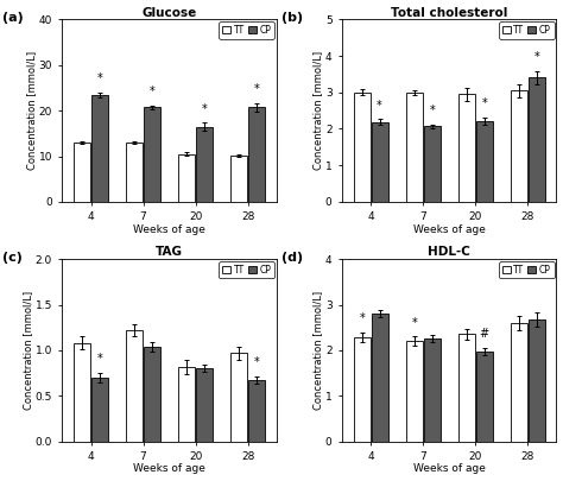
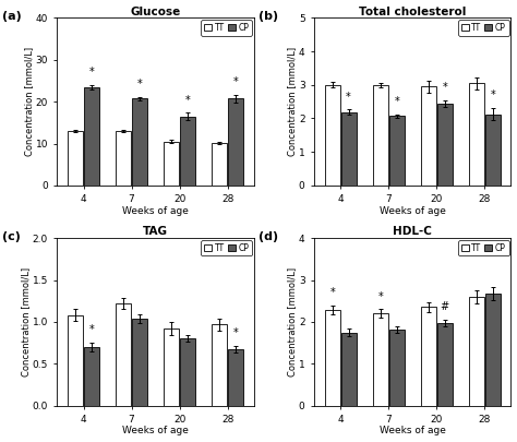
Total cholesterol/CP/20: 2.20 -> 2.45
Total cholesterol/CP/28: 3.40 -> 2.12
TAG/TT/20: 0.82 -> 0.92
HDL-C/CP/4: 2.80 -> 1.75
HDL-C/CP/7: 2.25 -> 1.82
